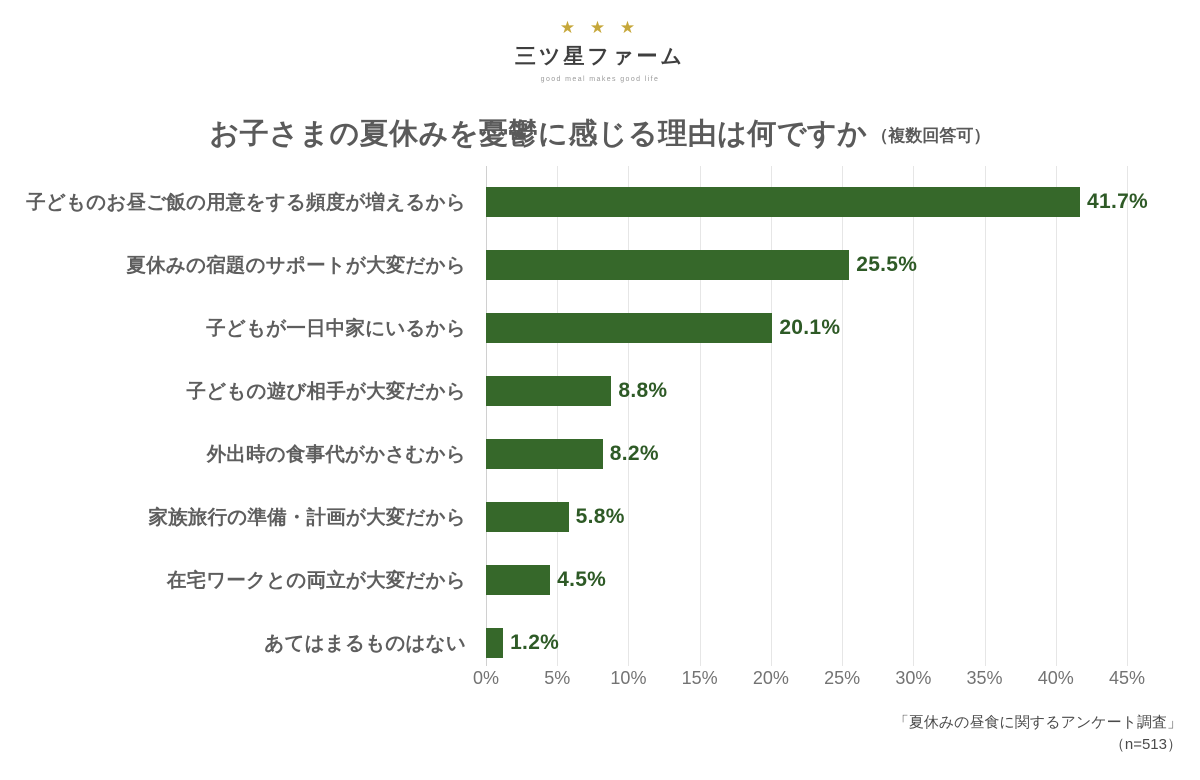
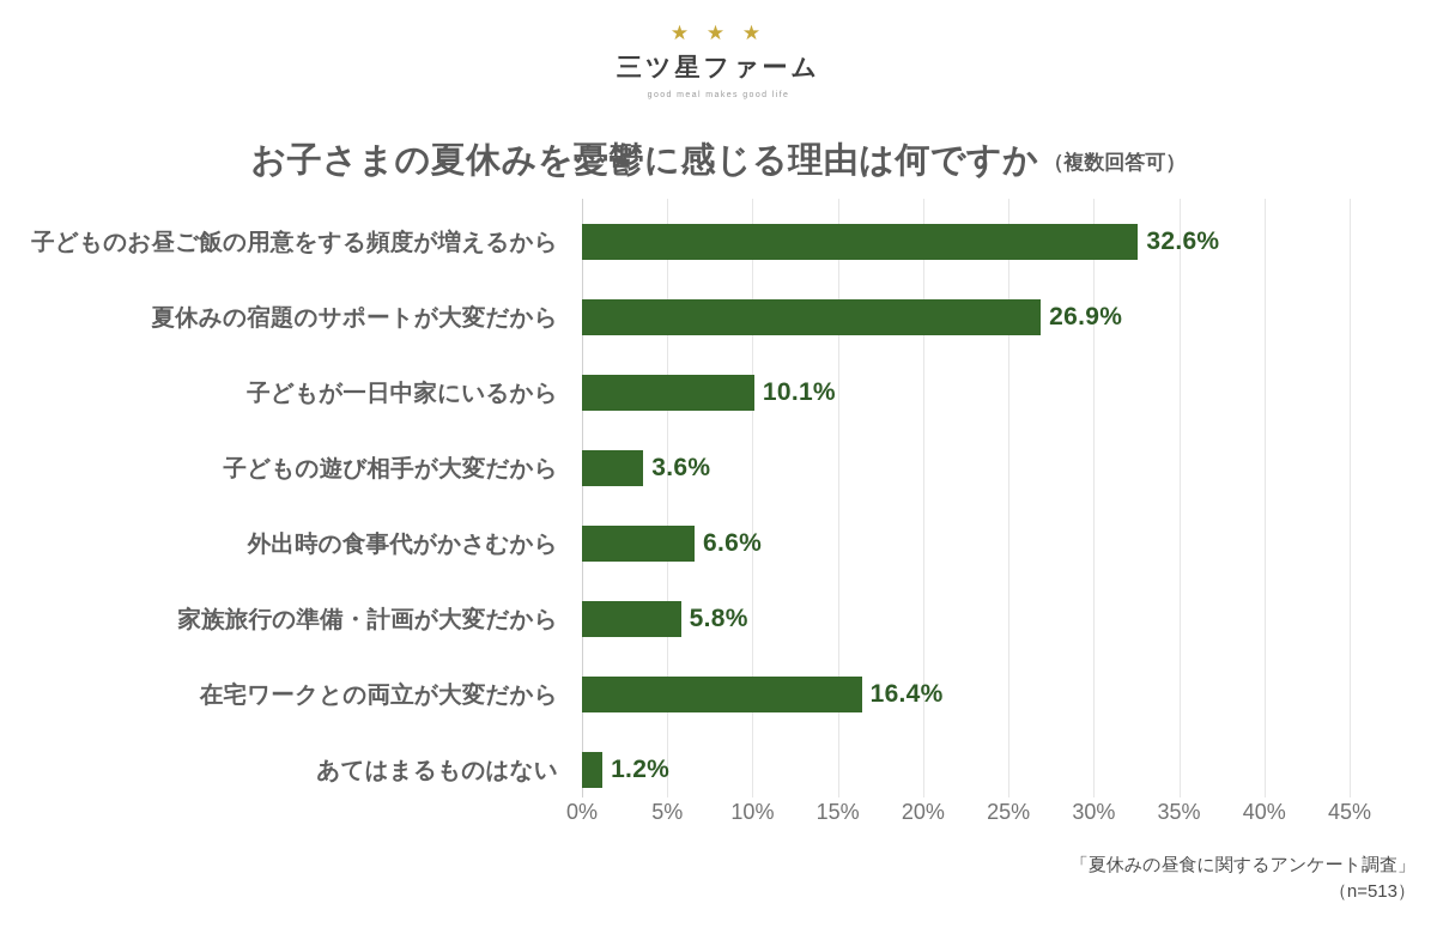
子どものお昼ご飯の用意をする頻度が増えるから: 41.7% -> 32.6%
夏休みの宿題のサポートが大変だから: 25.5% -> 26.9%
子どもが一日中家にいるから: 20.1% -> 10.1%
子どもの遊び相手が大変だから: 8.8% -> 3.6%
外出時の食事代がかさむから: 8.2% -> 6.6%
在宅ワークとの両立が大変だから: 4.5% -> 16.4%
